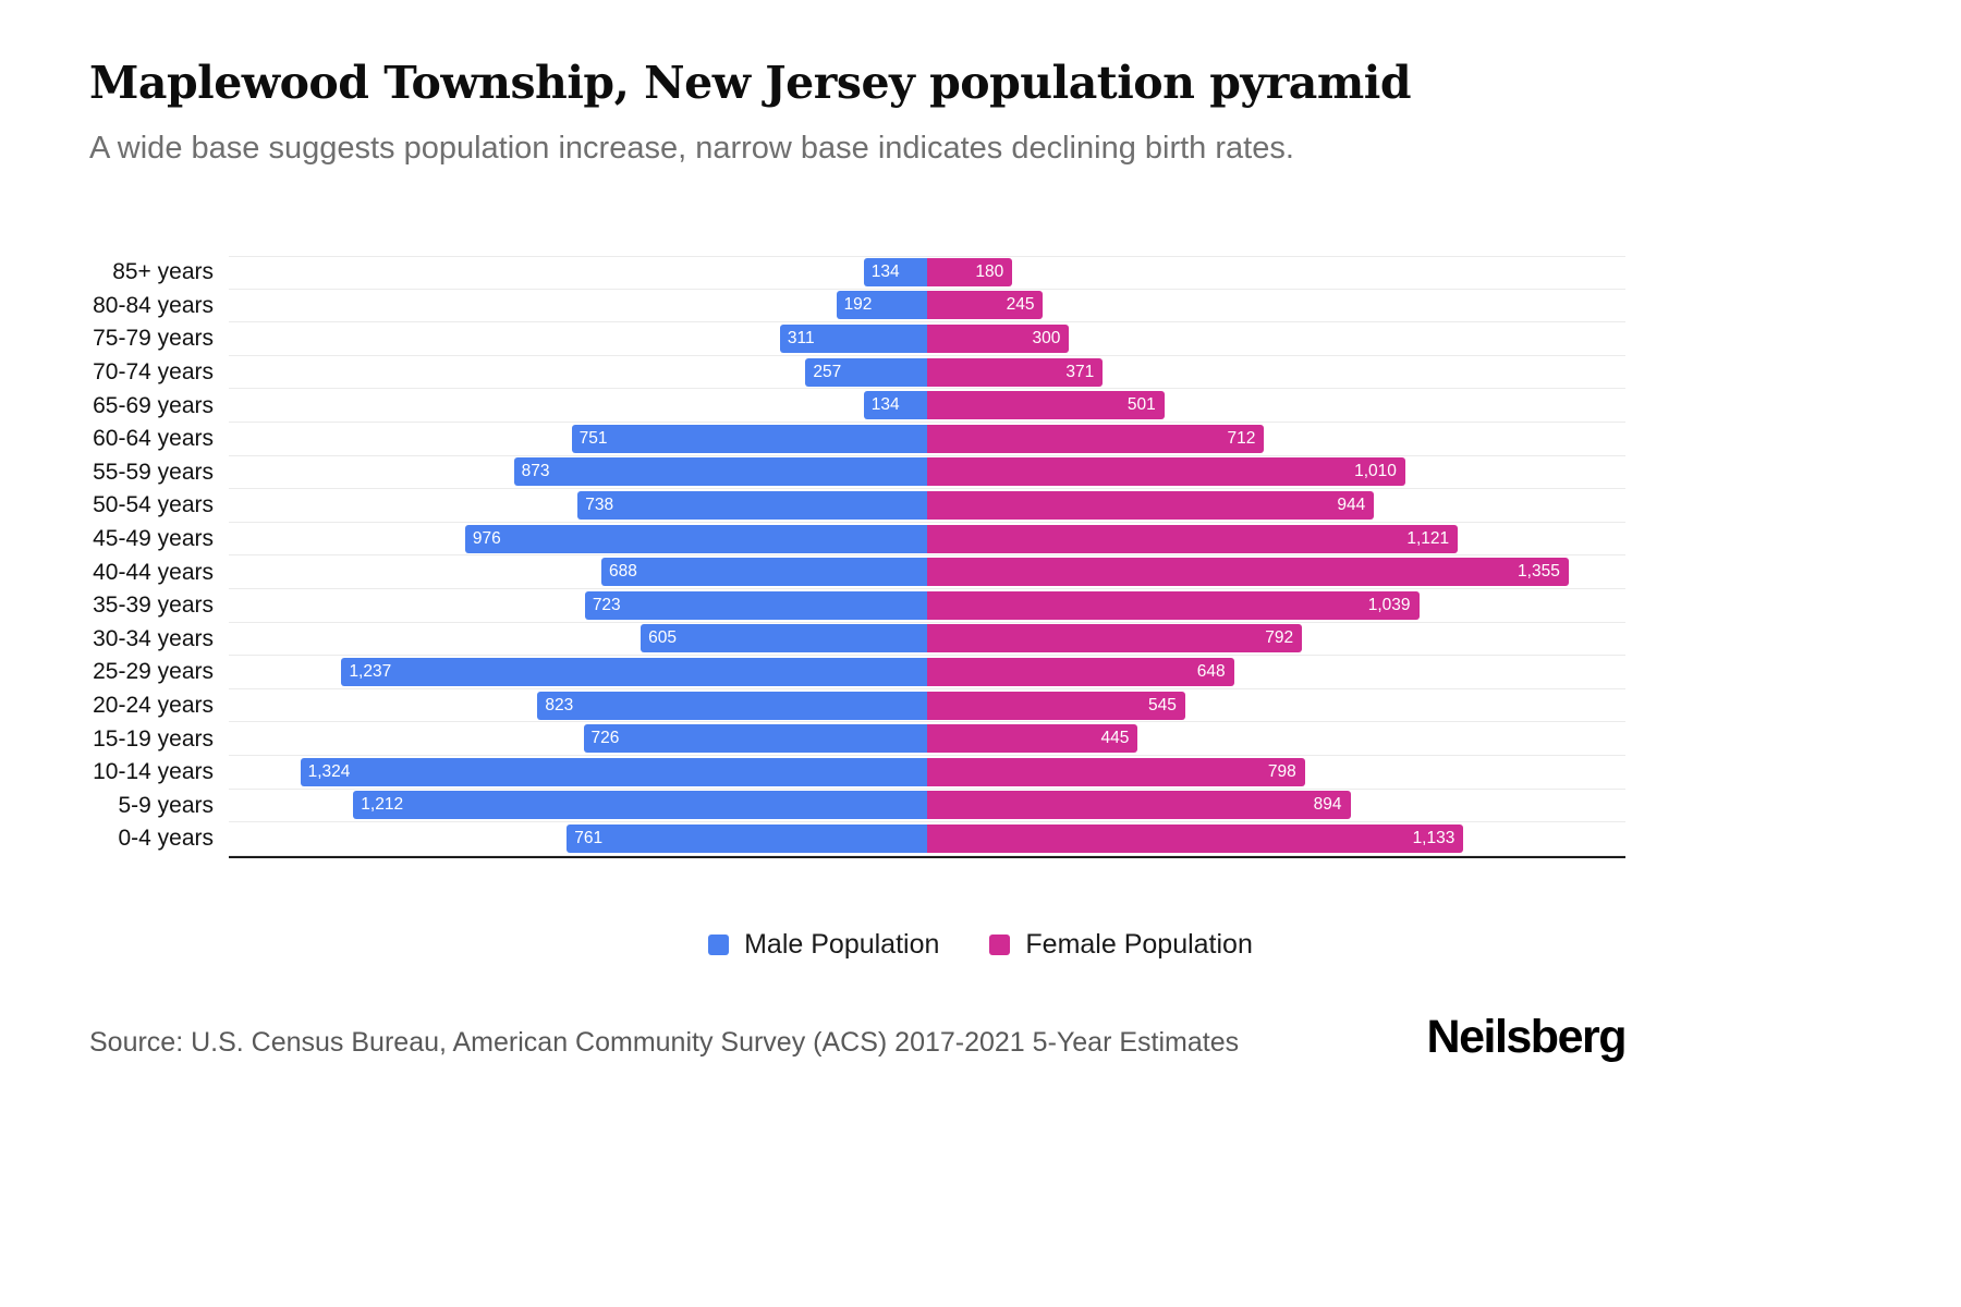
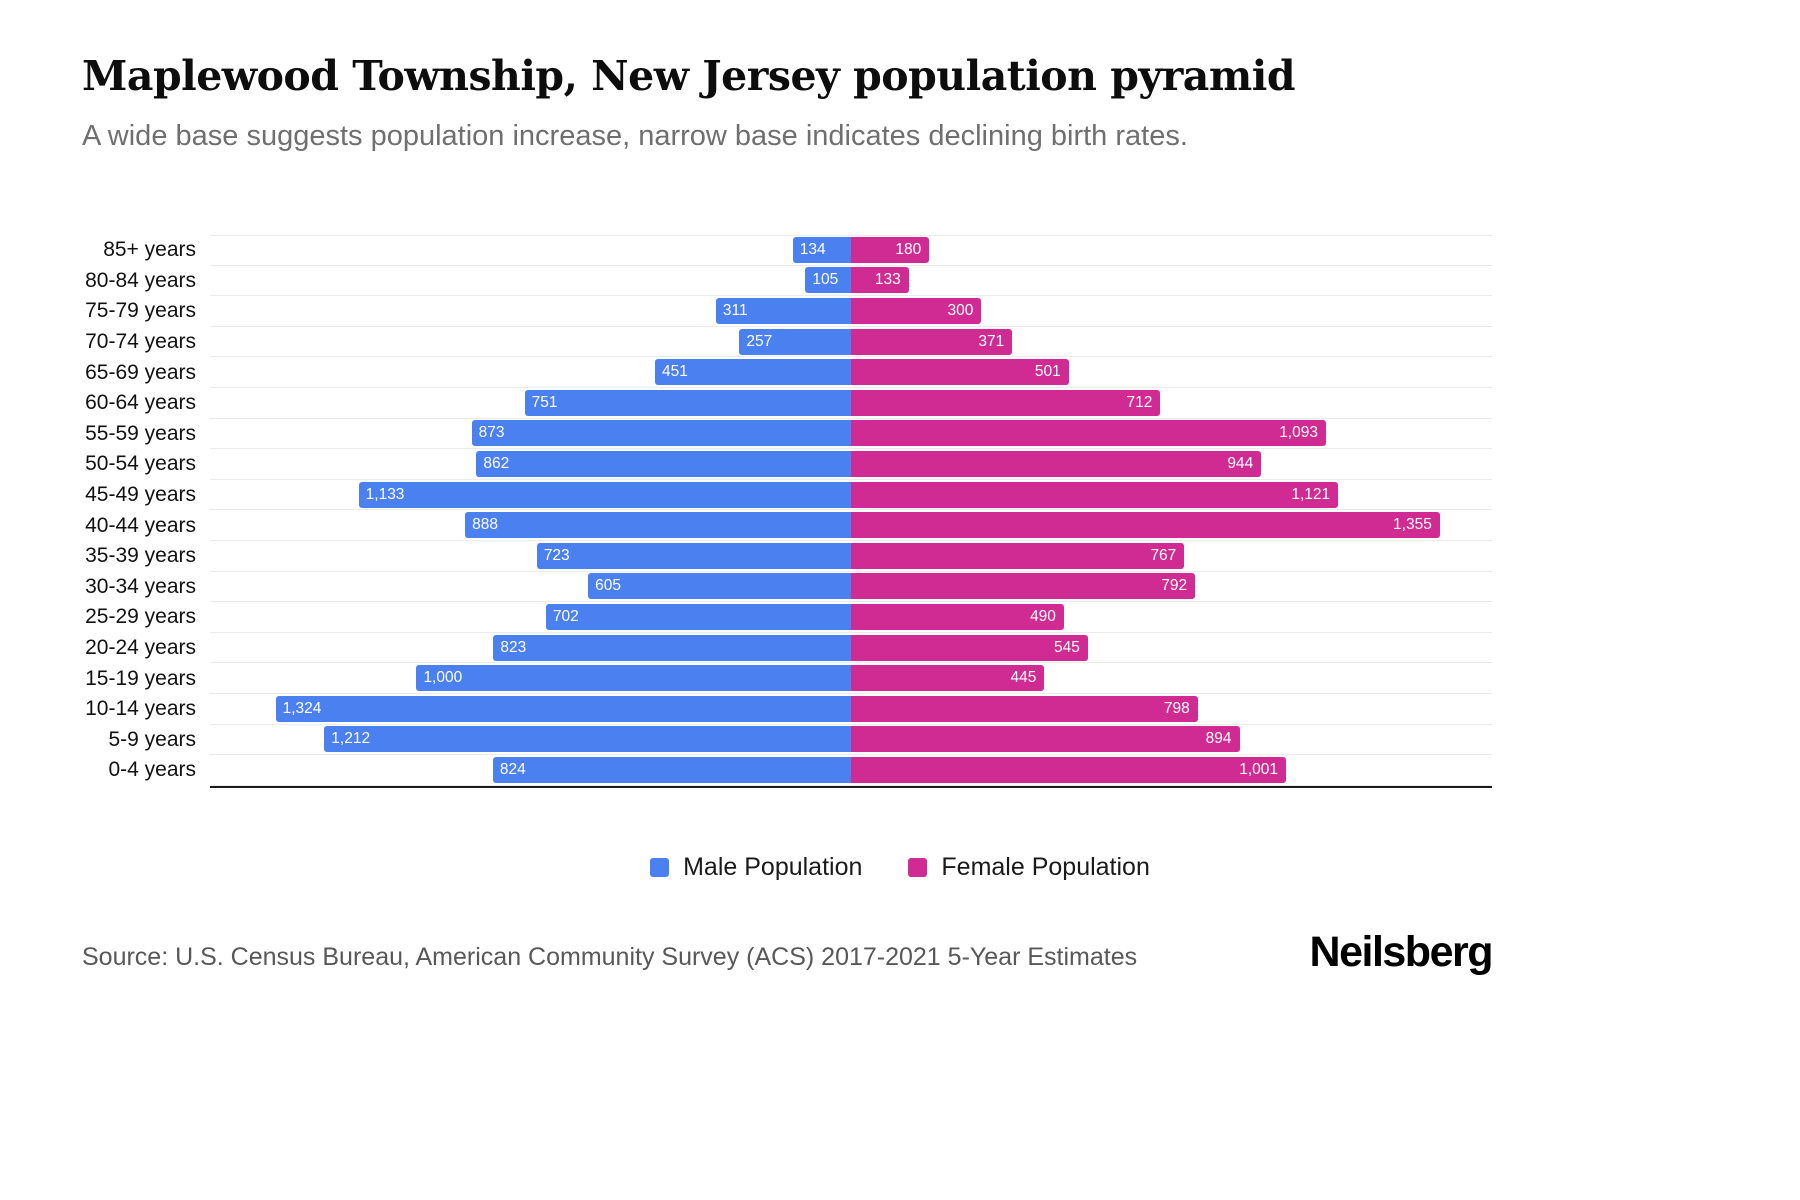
Male Population/80-84 years: 192 -> 105
Female Population/80-84 years: 245 -> 133
Male Population/65-69 years: 134 -> 451
Female Population/55-59 years: 1,010 -> 1,093
Male Population/50-54 years: 738 -> 862
Male Population/45-49 years: 976 -> 1,133
Male Population/40-44 years: 688 -> 888
Female Population/35-39 years: 1,039 -> 767
Male Population/25-29 years: 1,237 -> 702
Female Population/25-29 years: 648 -> 490
Male Population/15-19 years: 726 -> 1,000
Male Population/0-4 years: 761 -> 824
Female Population/0-4 years: 1,133 -> 1,001
